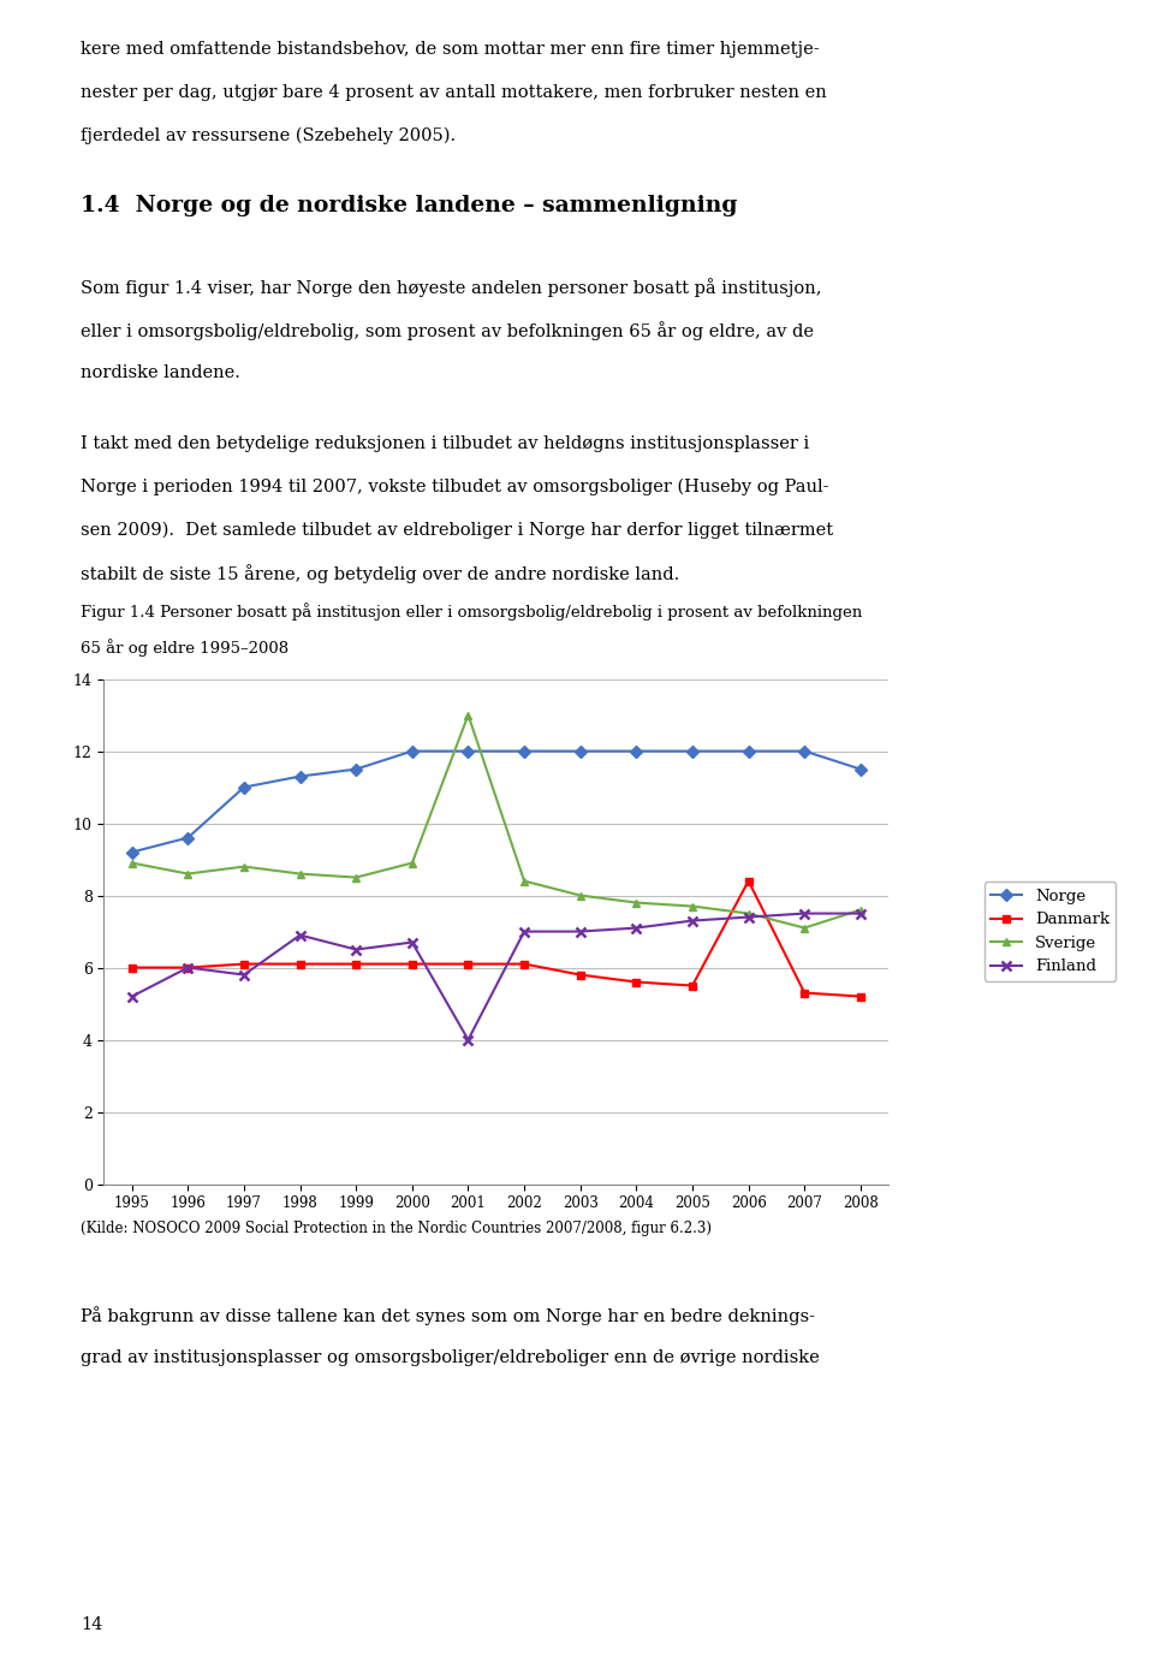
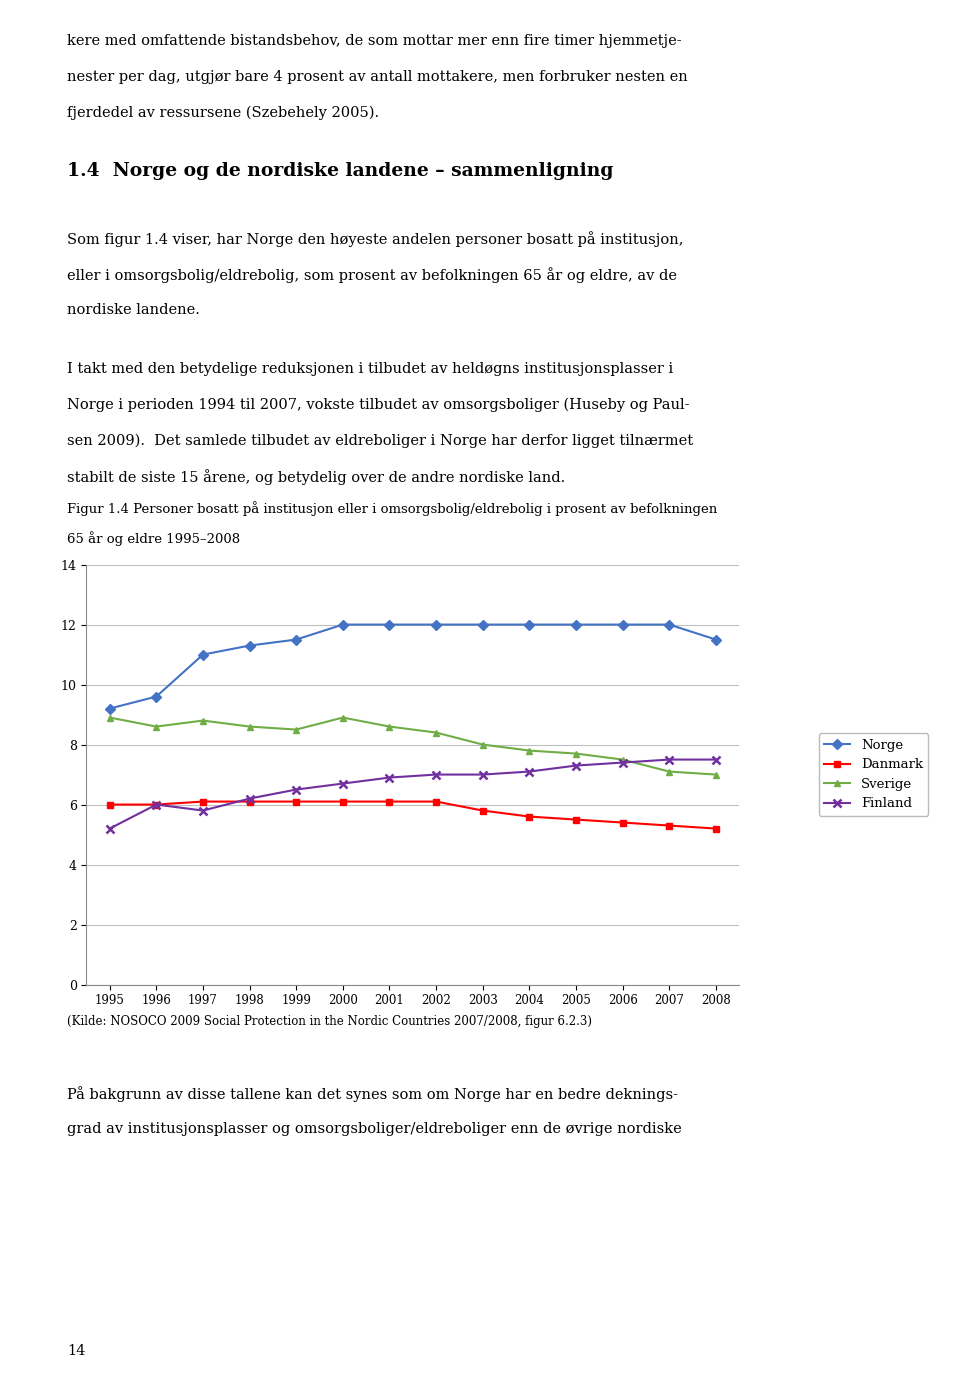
Finland/1998: 6.9 -> 6.2
Sverige/2001: 13.0 -> 8.6
Finland/2001: 4.0 -> 6.9
Danmark/2006: 8.4 -> 5.4
Sverige/2008: 7.6 -> 7.0
